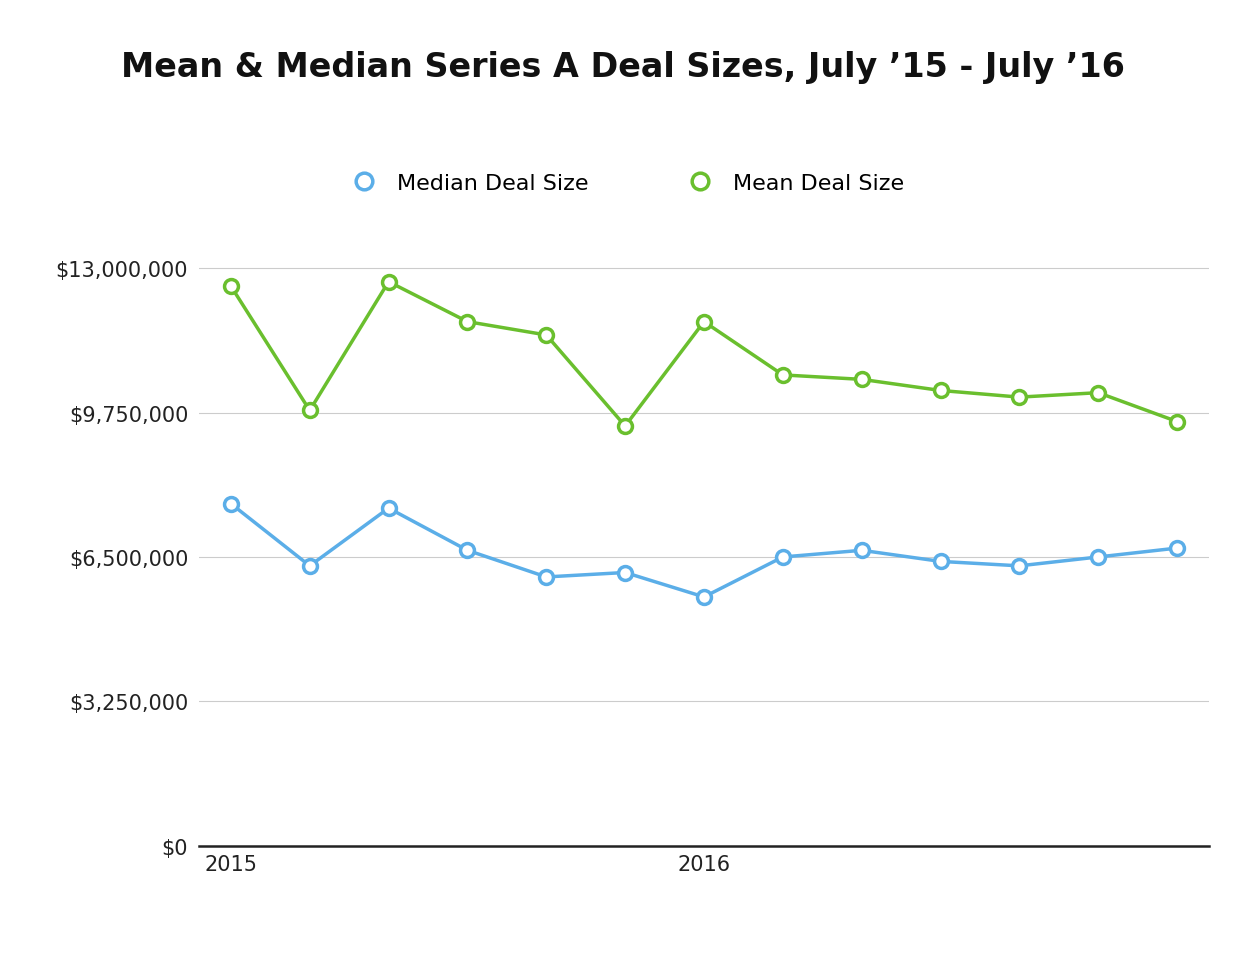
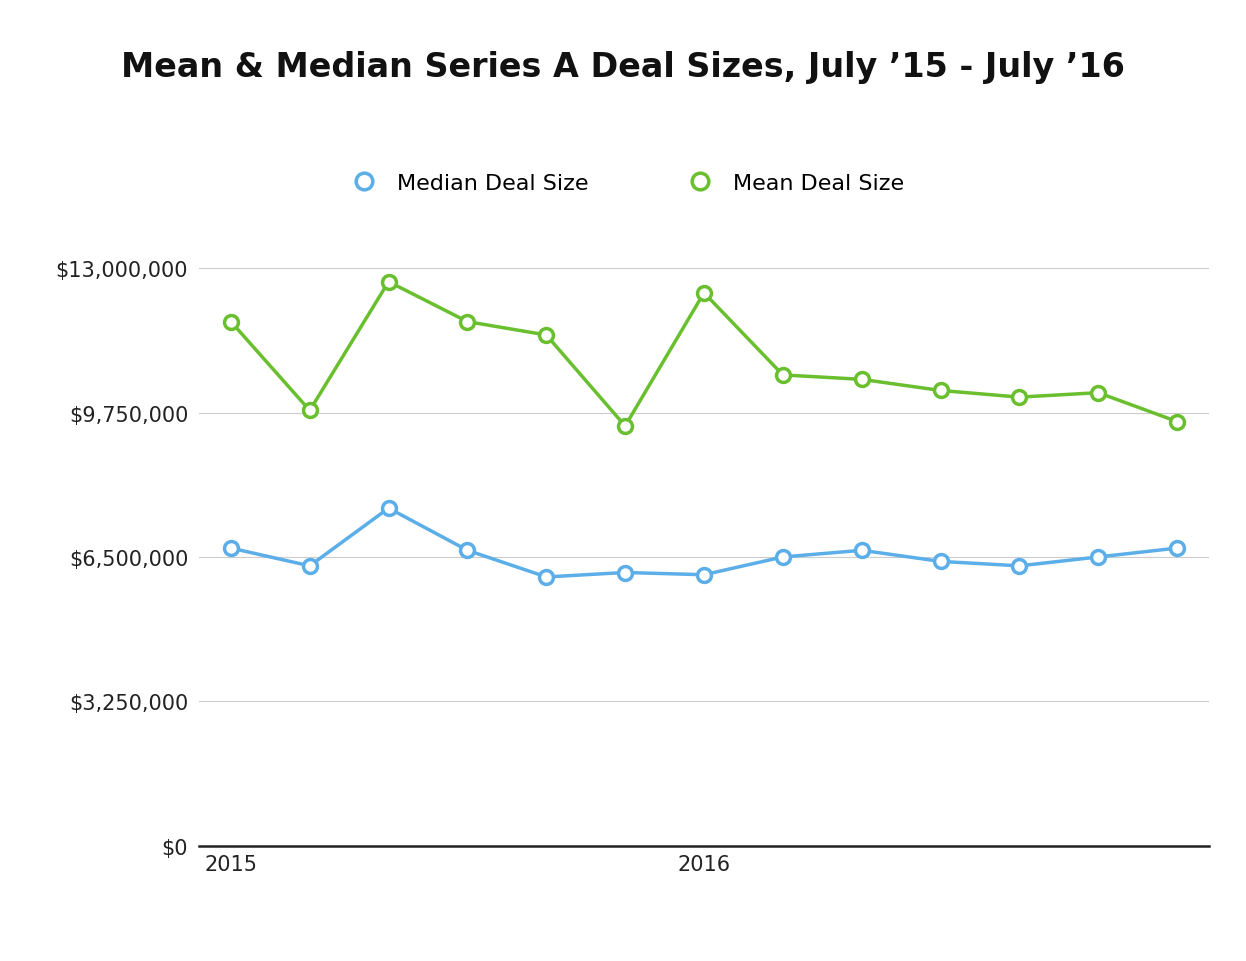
Median Deal Size/2015: $7,700,000 -> $6,700,000
Mean Deal Size/2015: $12,600,000 -> $11,800,000
Median Deal Size/2016: $5,600,000 -> $6,100,000
Mean Deal Size/2016: $11,800,000 -> $12,450,000
